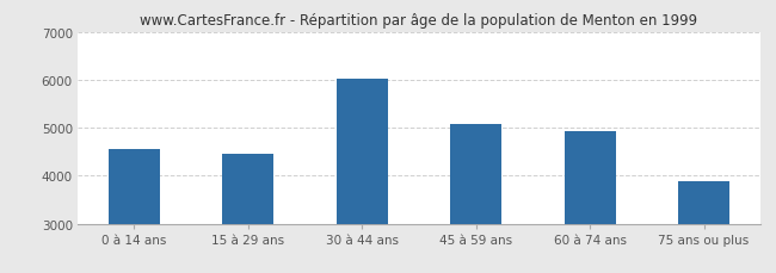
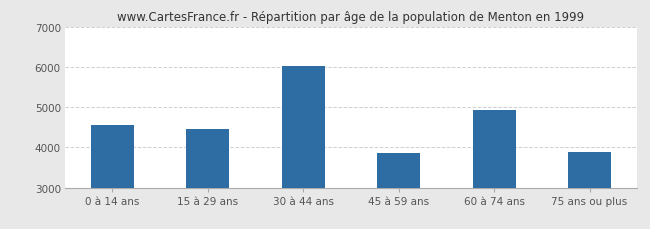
45 à 59 ans: 5070 -> 3850
